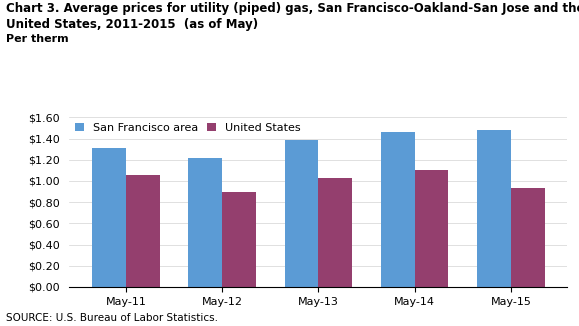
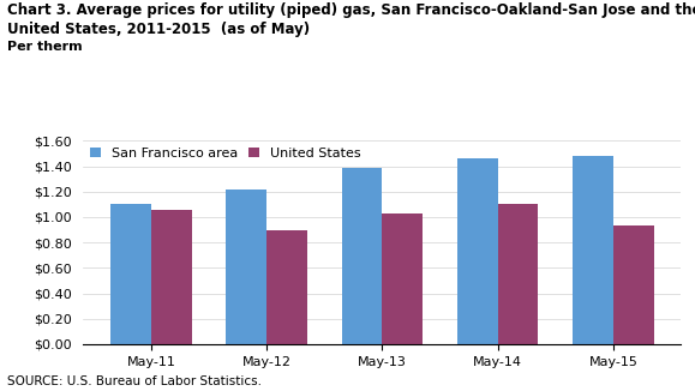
San Francisco area/May-11: $1.31 -> $1.10
